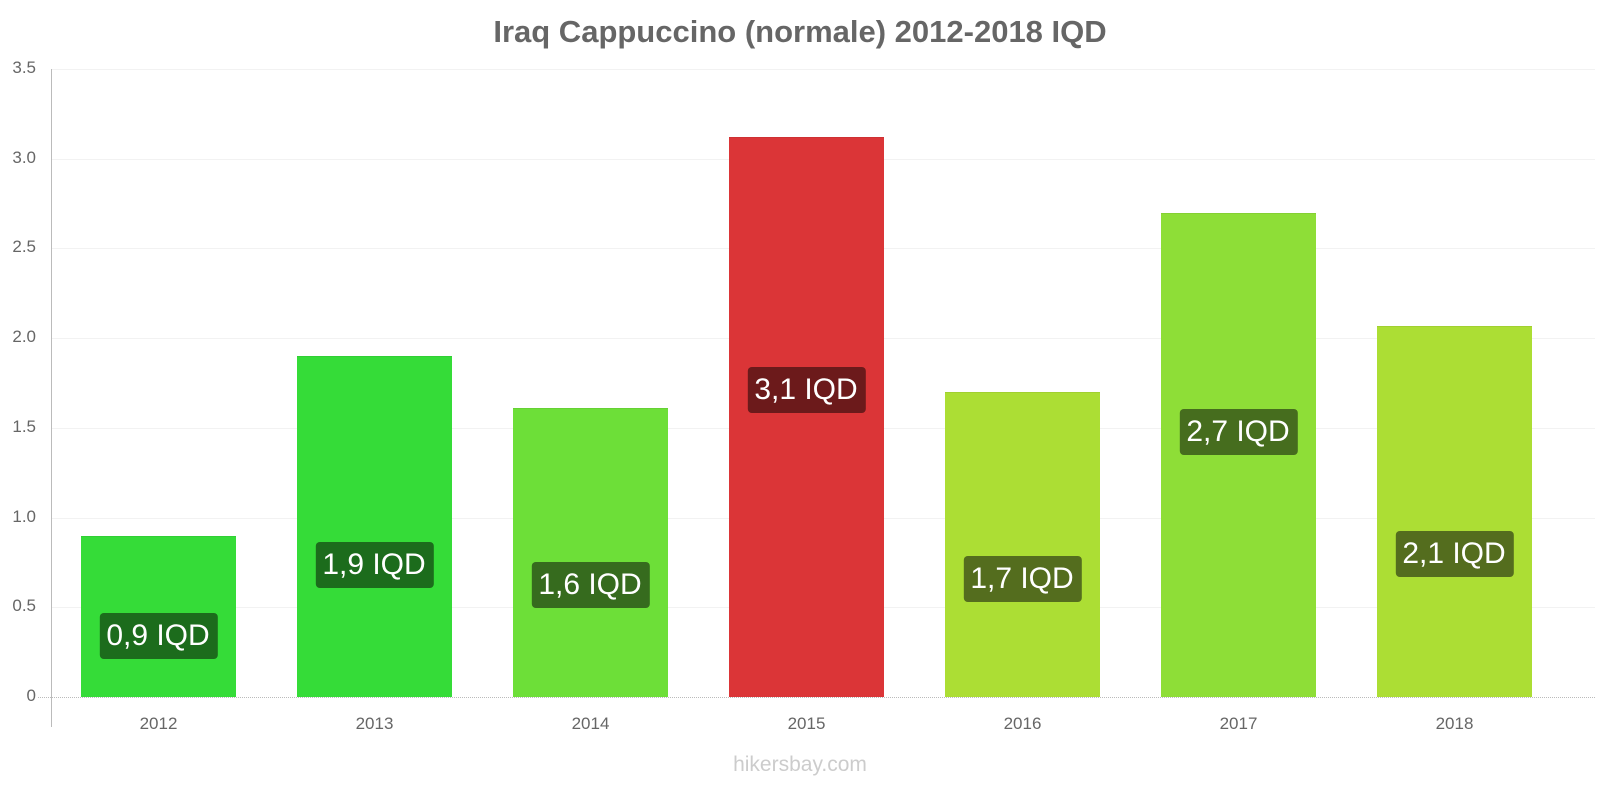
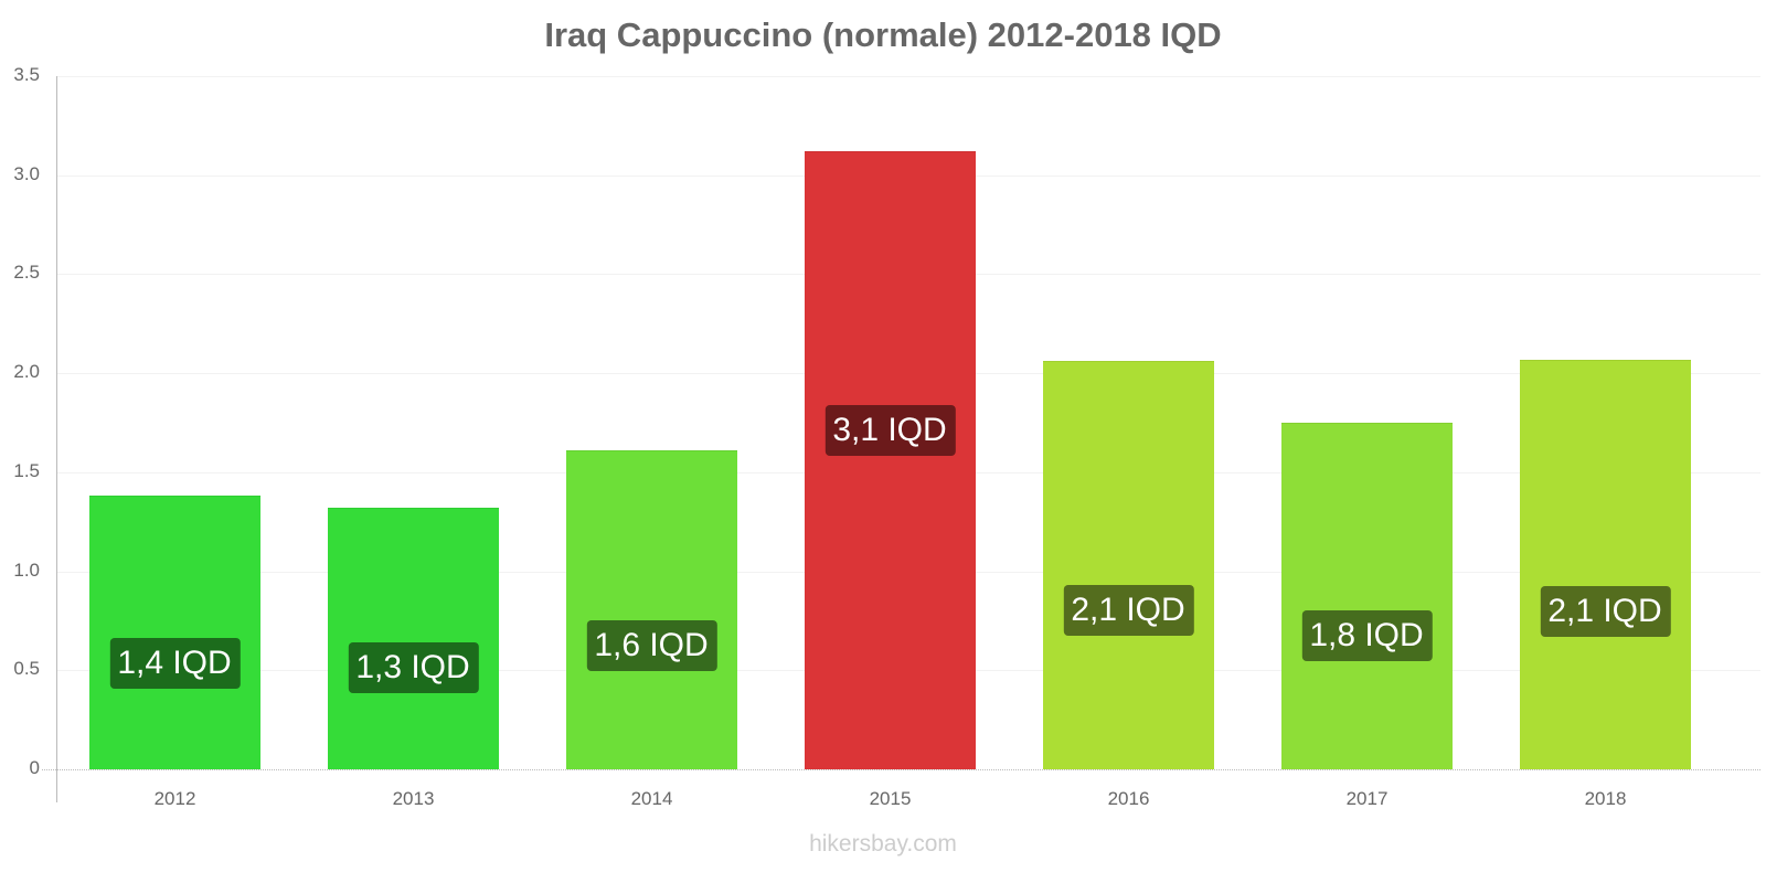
2012: 0,9 -> 1,4
2013: 1,9 -> 1,3
2016: 1,7 -> 2,1
2017: 2,7 -> 1,8
